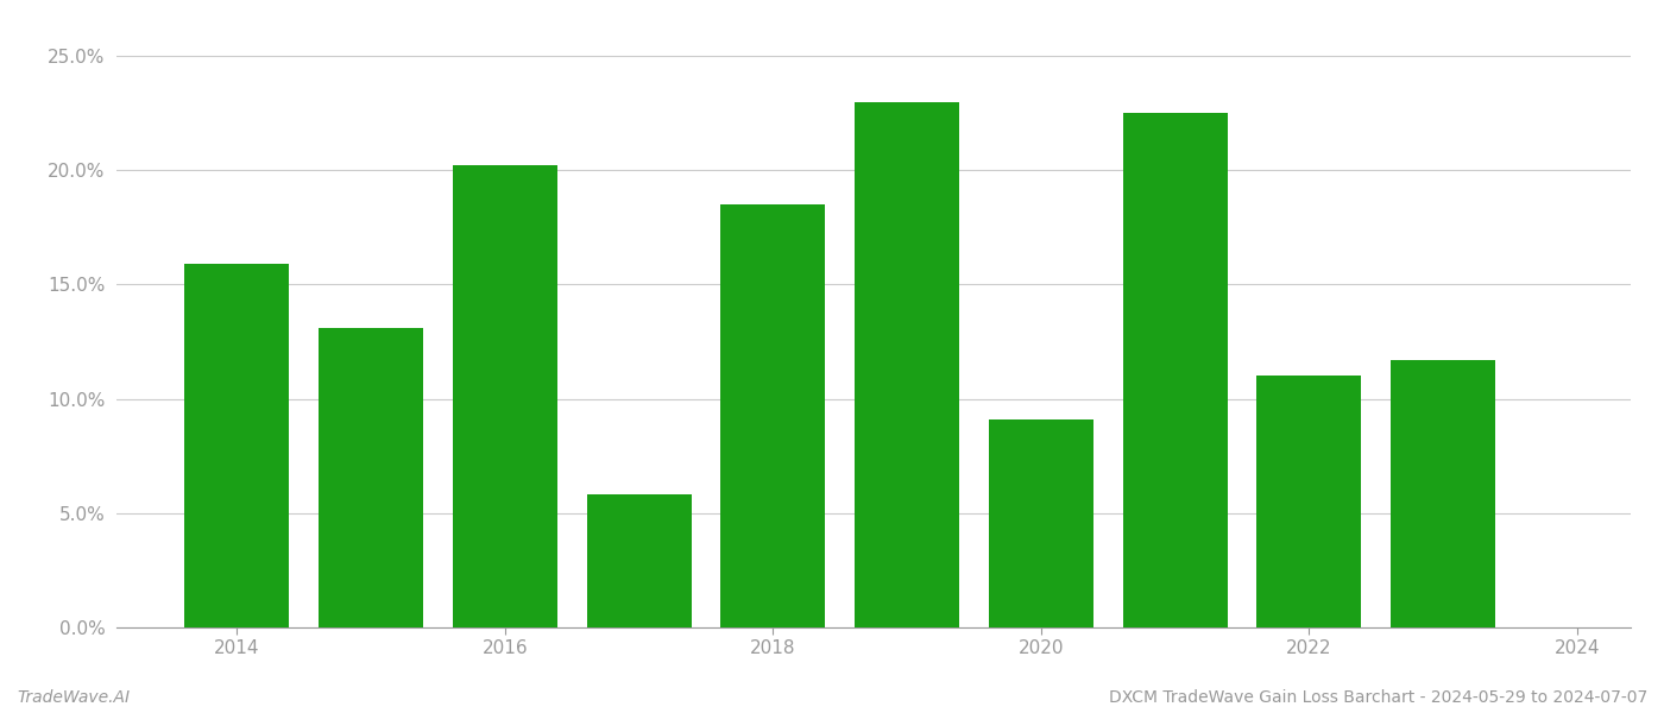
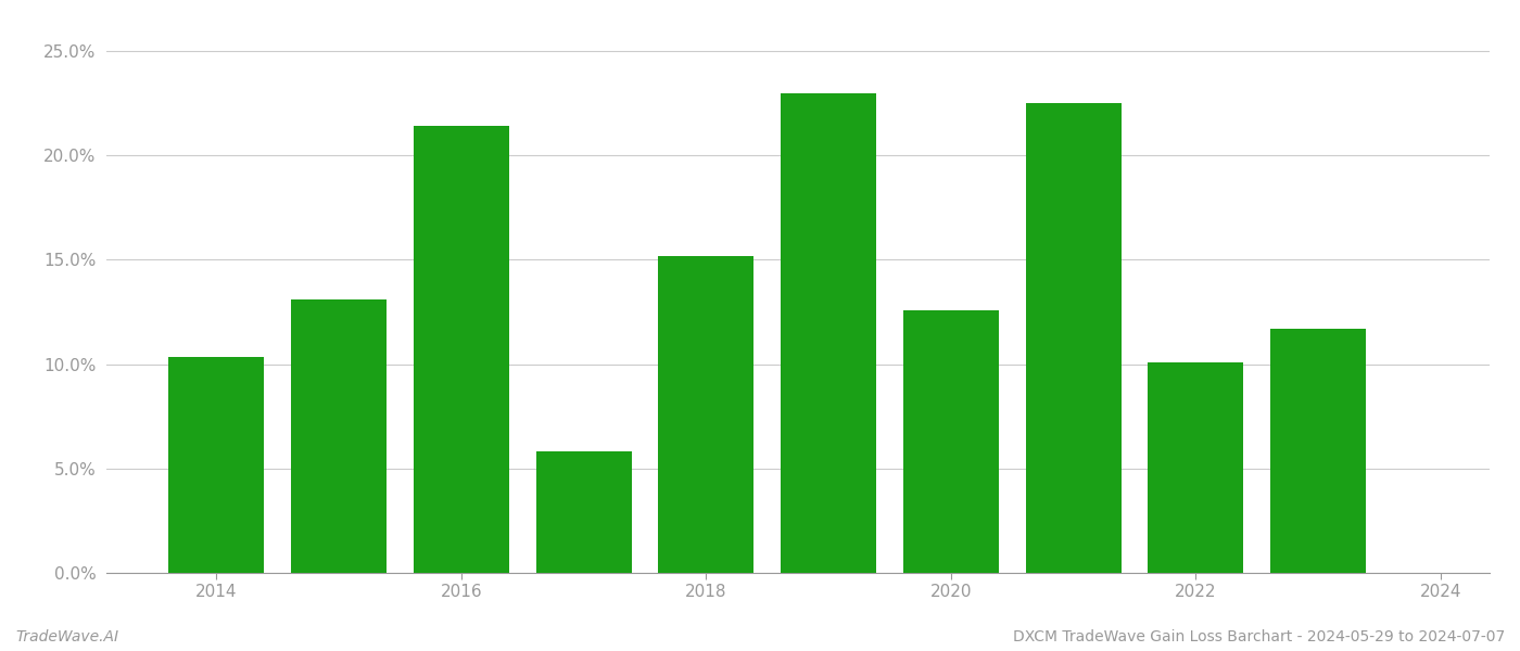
2014: 15.9% -> 10.3%
2016: 20.2% -> 21.4%
2018: 18.5% -> 15.2%
2020: 9.1% -> 12.6%
2022: 11.0% -> 10.1%
